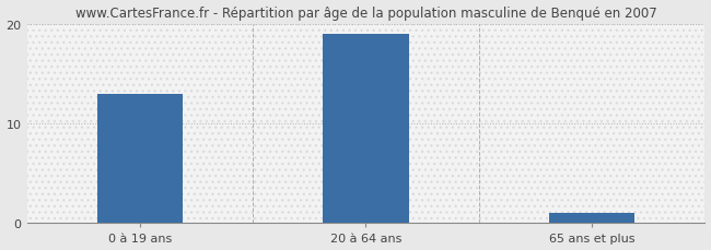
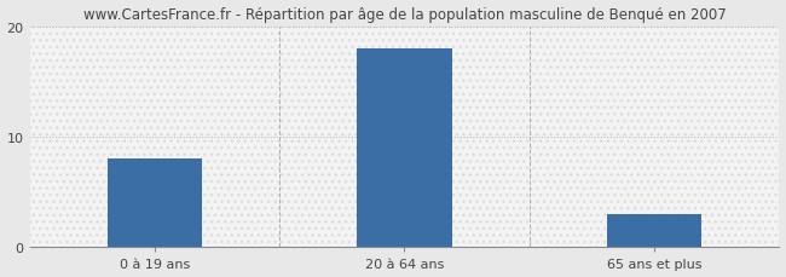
0 à 19 ans: 13 -> 8
20 à 64 ans: 19 -> 18
65 ans et plus: 1 -> 3
